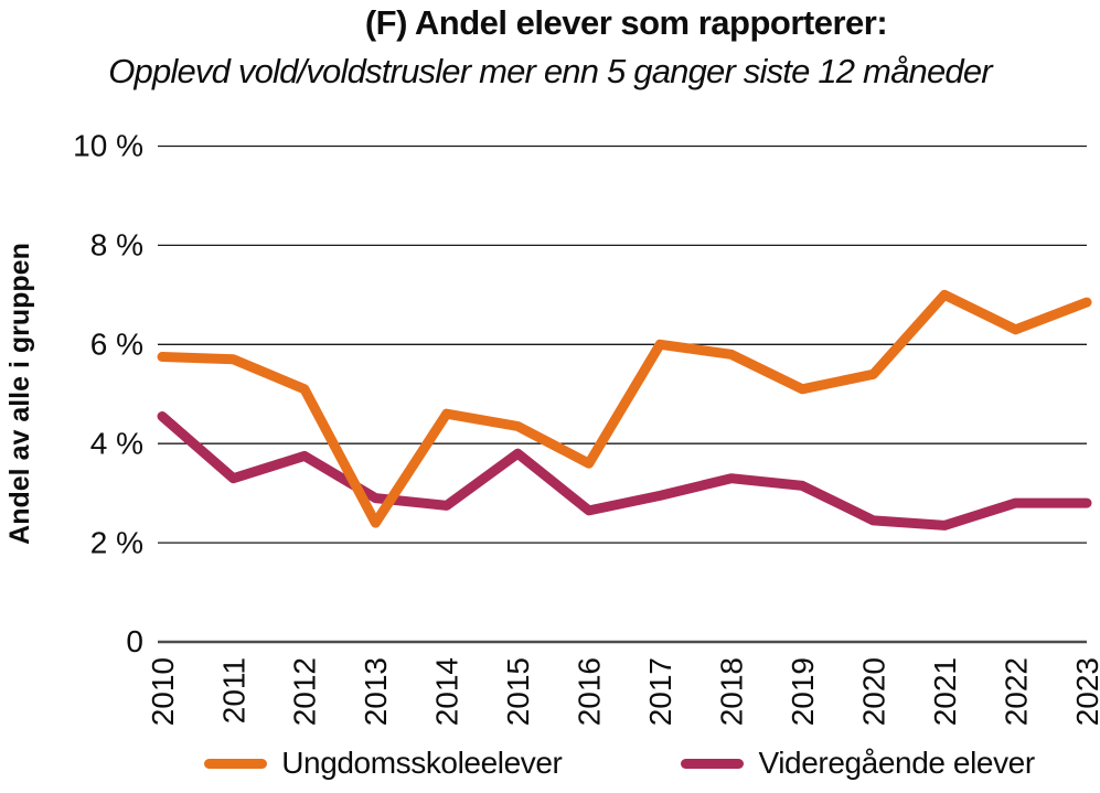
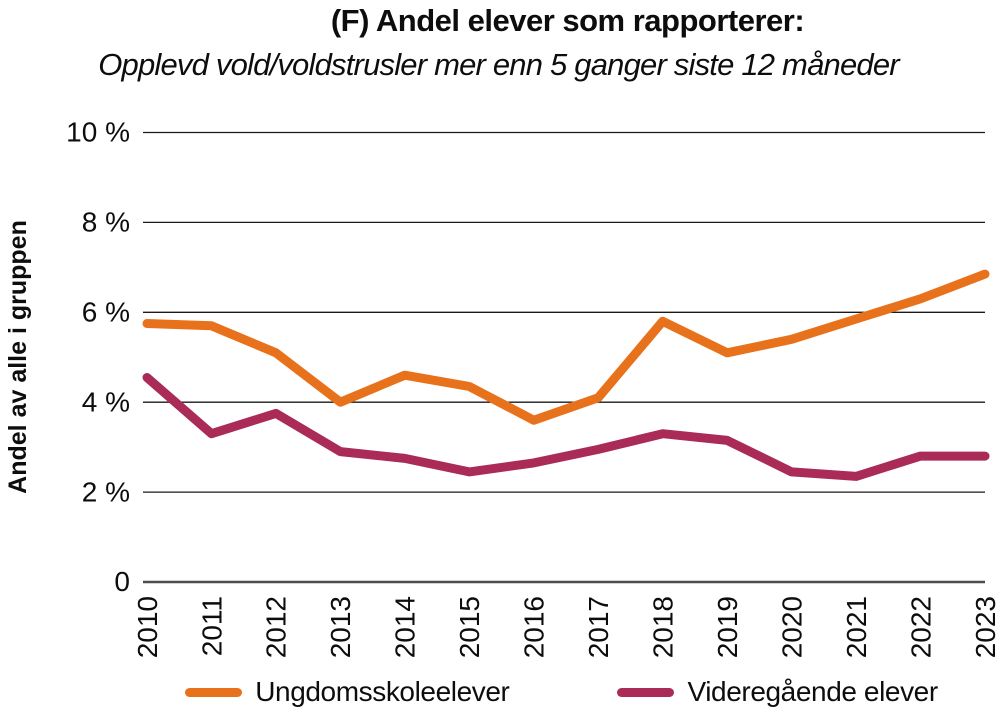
Ungdomsskoleelever/2013: 2.4% -> 4.0%
Videregående elever/2015: 3.8% -> 2.5%
Ungdomsskoleelever/2017: 6.0% -> 4.1%
Ungdomsskoleelever/2021: 7.0% -> 5.8%
